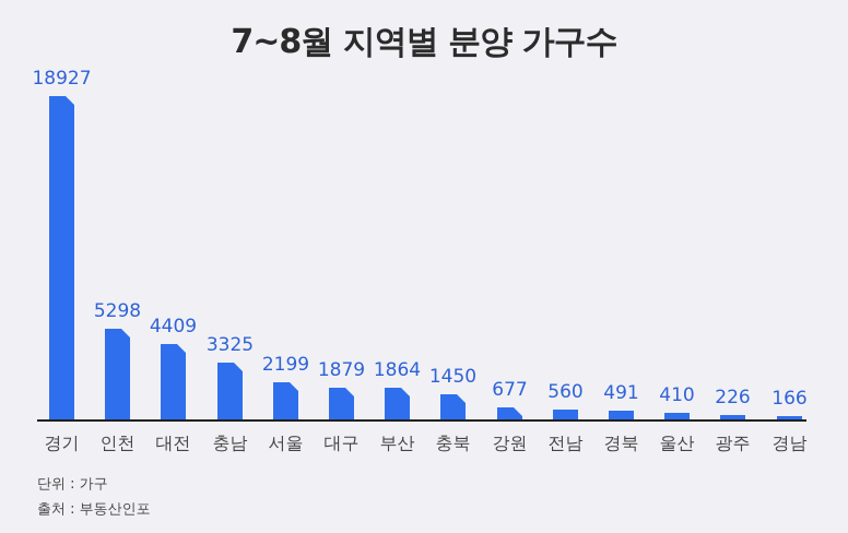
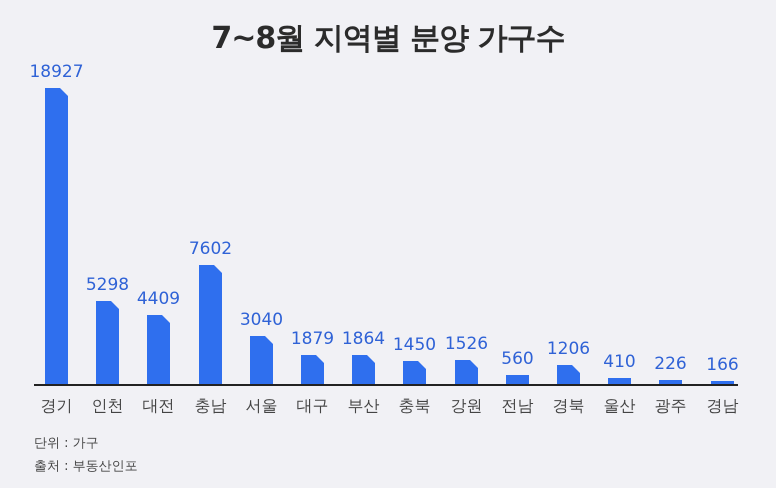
충남: 3325 -> 7602
서울: 2199 -> 3040
강원: 677 -> 1526
경북: 491 -> 1206
